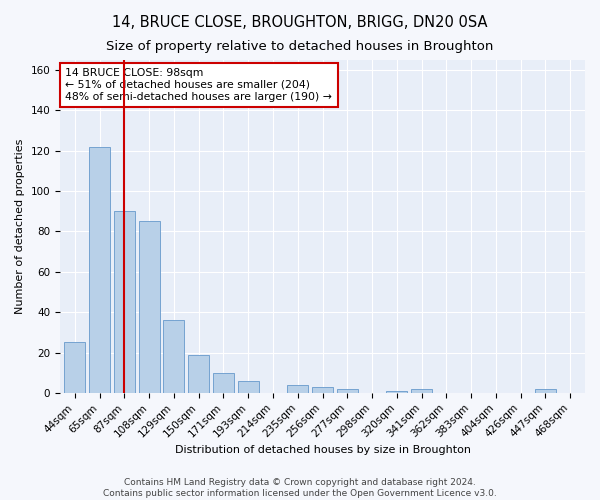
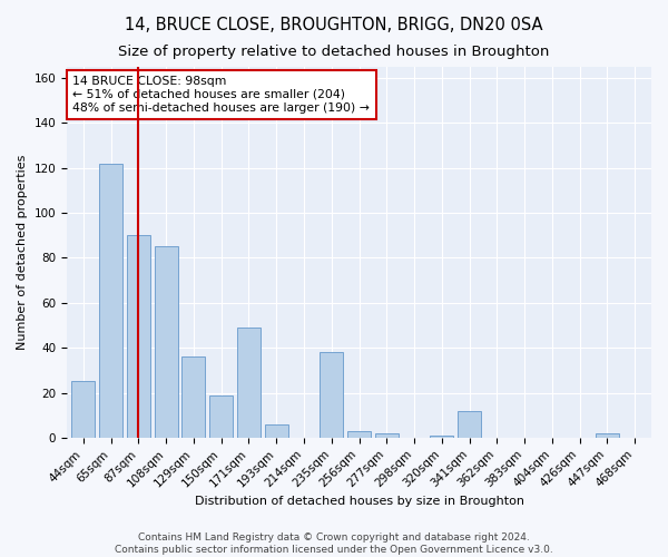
171sqm: 10 -> 49
235sqm: 4 -> 38
341sqm: 2 -> 12
